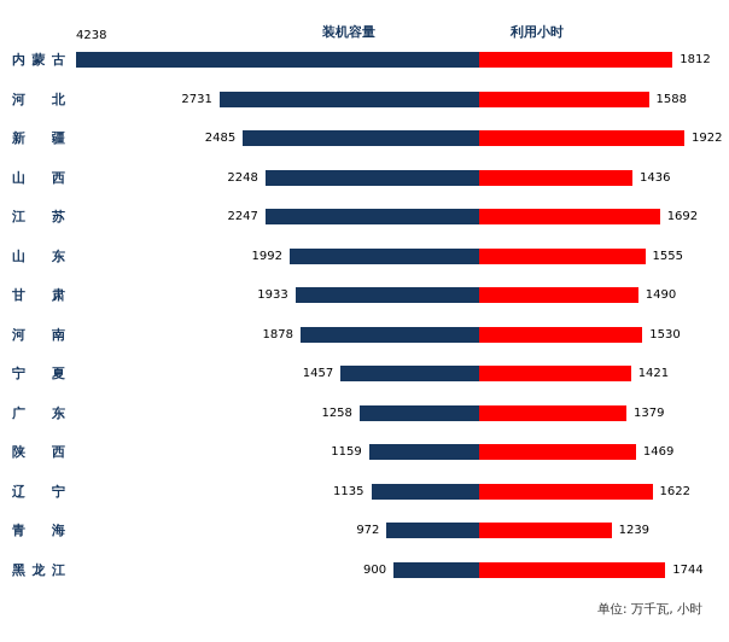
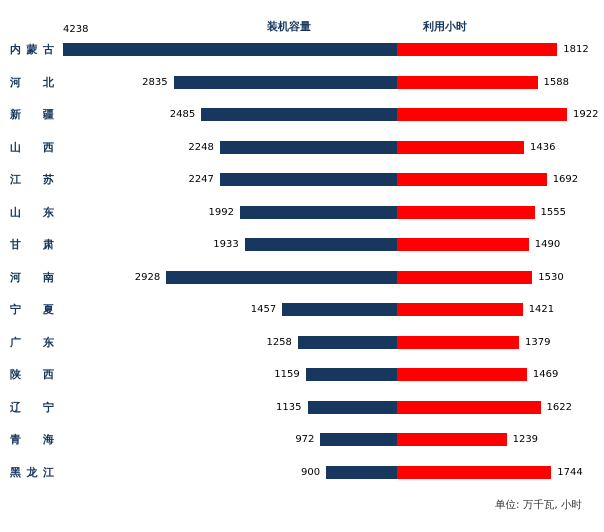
装机容量/河北: 2731 -> 2835
装机容量/河南: 1878 -> 2928
